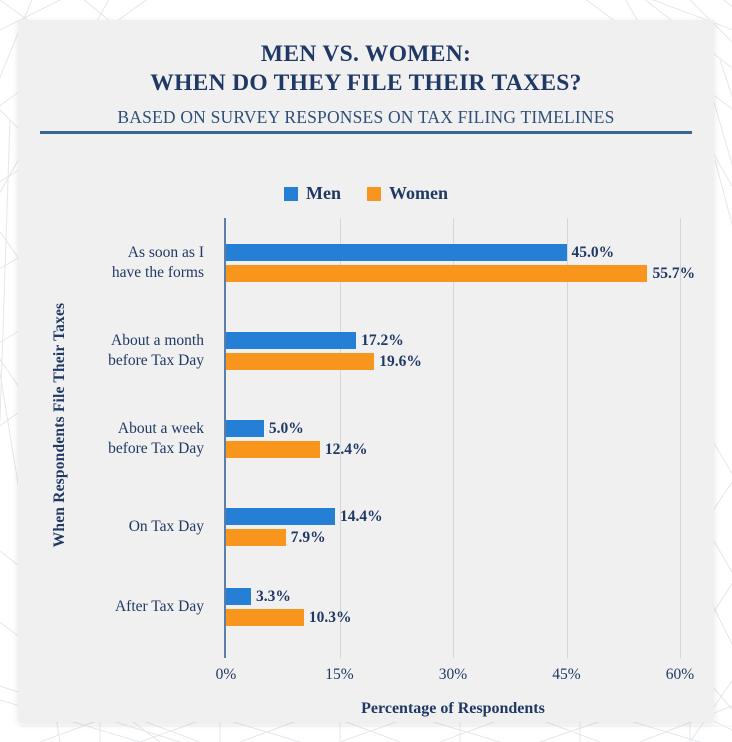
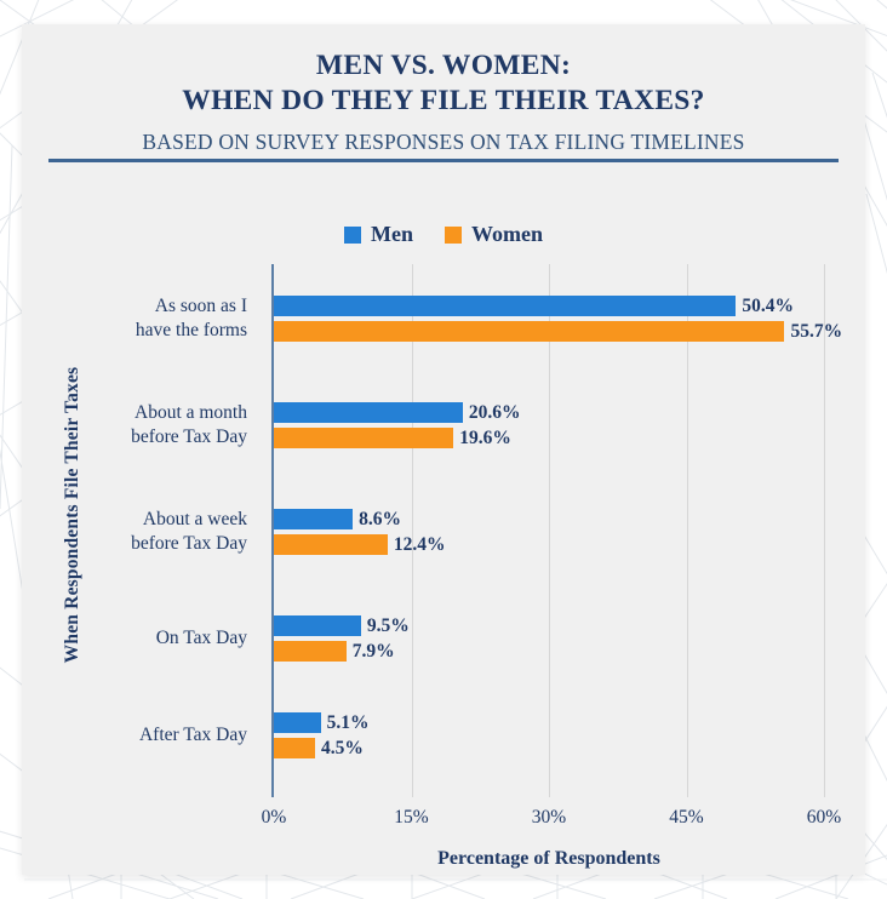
Men/As soon as I have the forms: 45.0% -> 50.4%
Men/About a month before Tax Day: 17.2% -> 20.6%
Men/About a week before Tax Day: 5.0% -> 8.6%
Men/On Tax Day: 14.4% -> 9.5%
Men/After Tax Day: 3.3% -> 5.1%
Women/After Tax Day: 10.3% -> 4.5%
